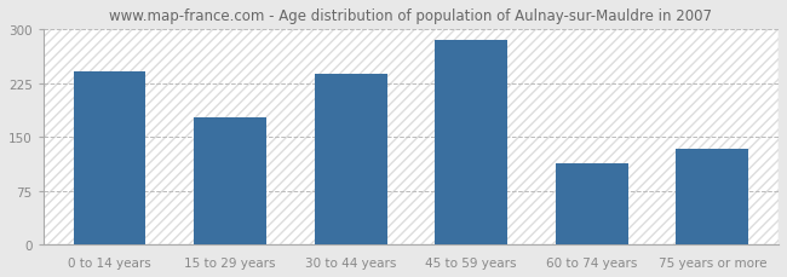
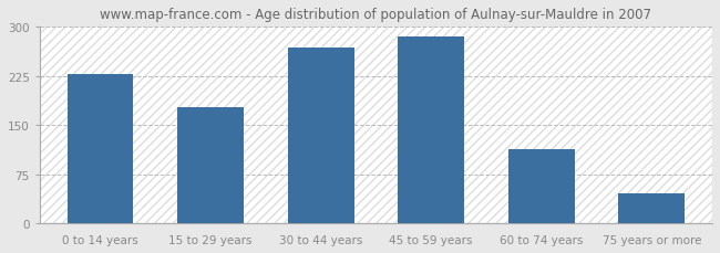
0 to 14 years: 242 -> 228
30 to 44 years: 238 -> 268
75 years or more: 134 -> 46
